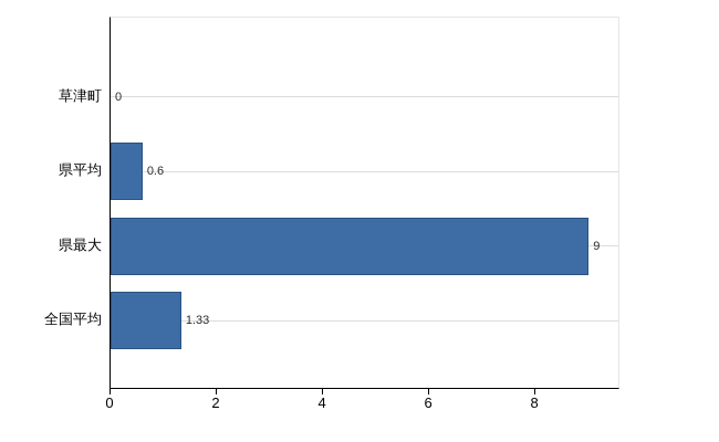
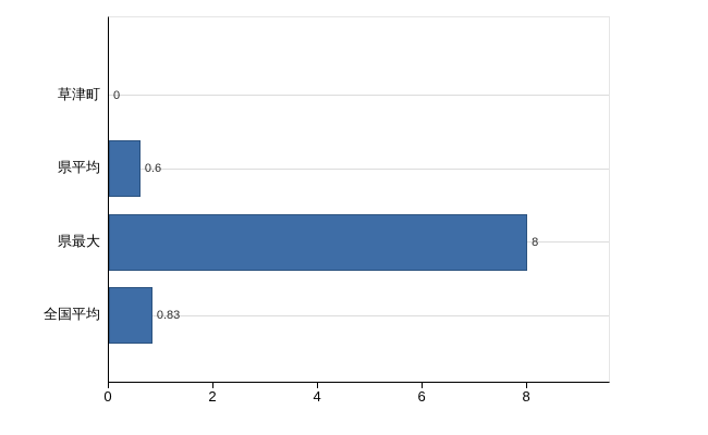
県最大: 9 -> 8
全国平均: 1.33 -> 0.83
